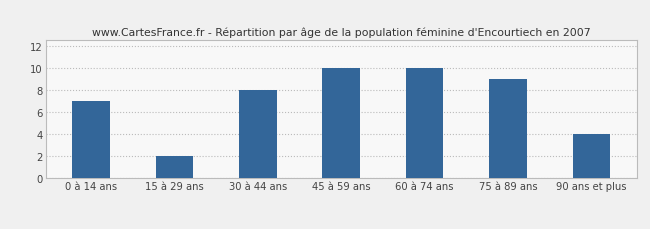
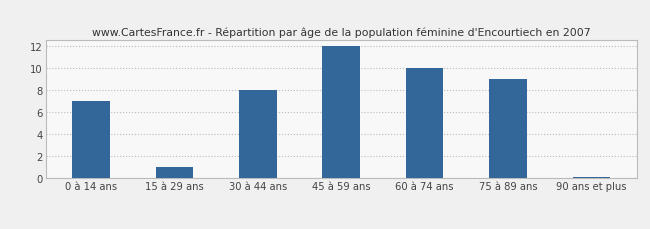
15 à 29 ans: 2.0 -> 1.0
45 à 59 ans: 10.0 -> 12.0
90 ans et plus: 4.0 -> 0.1
